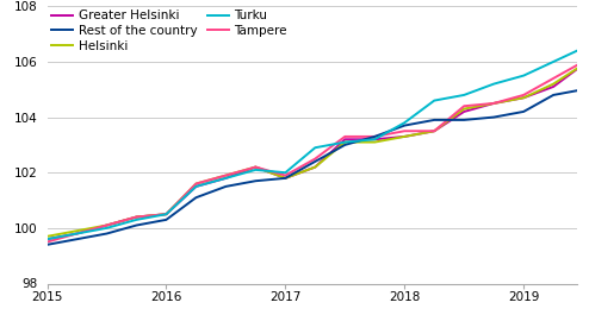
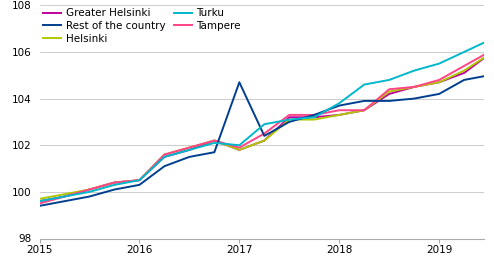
Rest of the country/2017: 101.8 -> 104.7
